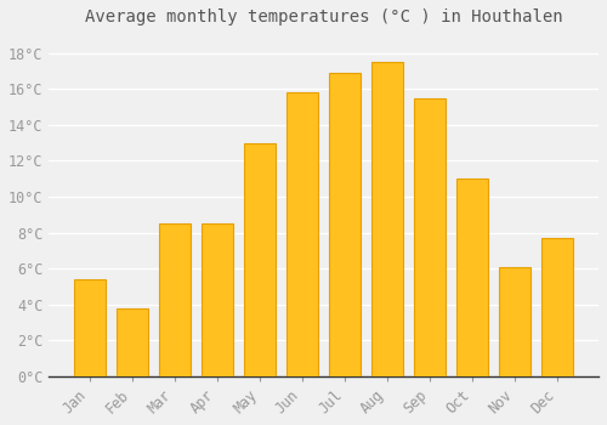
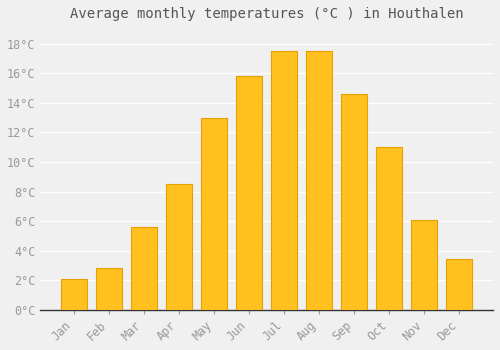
Jan: 5.4°C -> 2.1°C
Feb: 3.8°C -> 2.8°C
Mar: 8.5°C -> 5.6°C
Jul: 16.9°C -> 17.5°C
Sep: 15.5°C -> 14.6°C
Dec: 7.7°C -> 3.4°C
